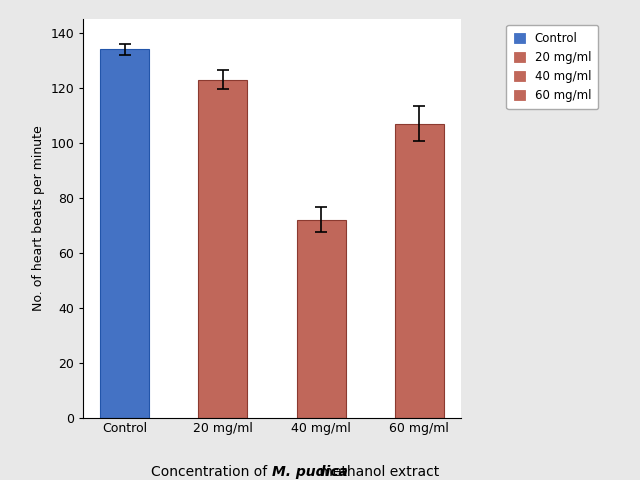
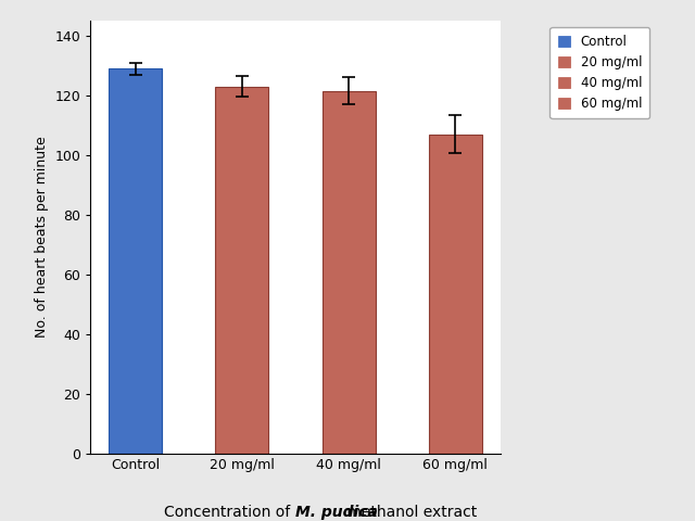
Control: 134.0 -> 129.0
40 mg/ml: 72.0 -> 121.5
